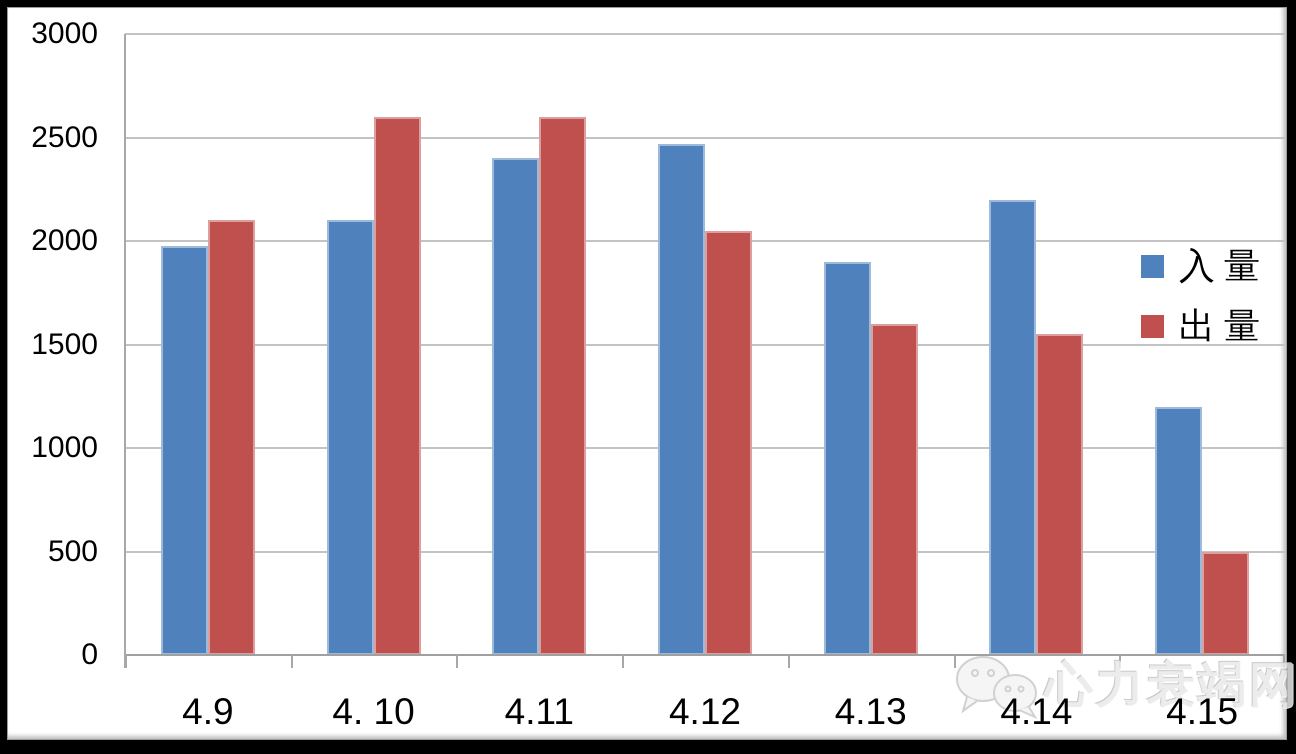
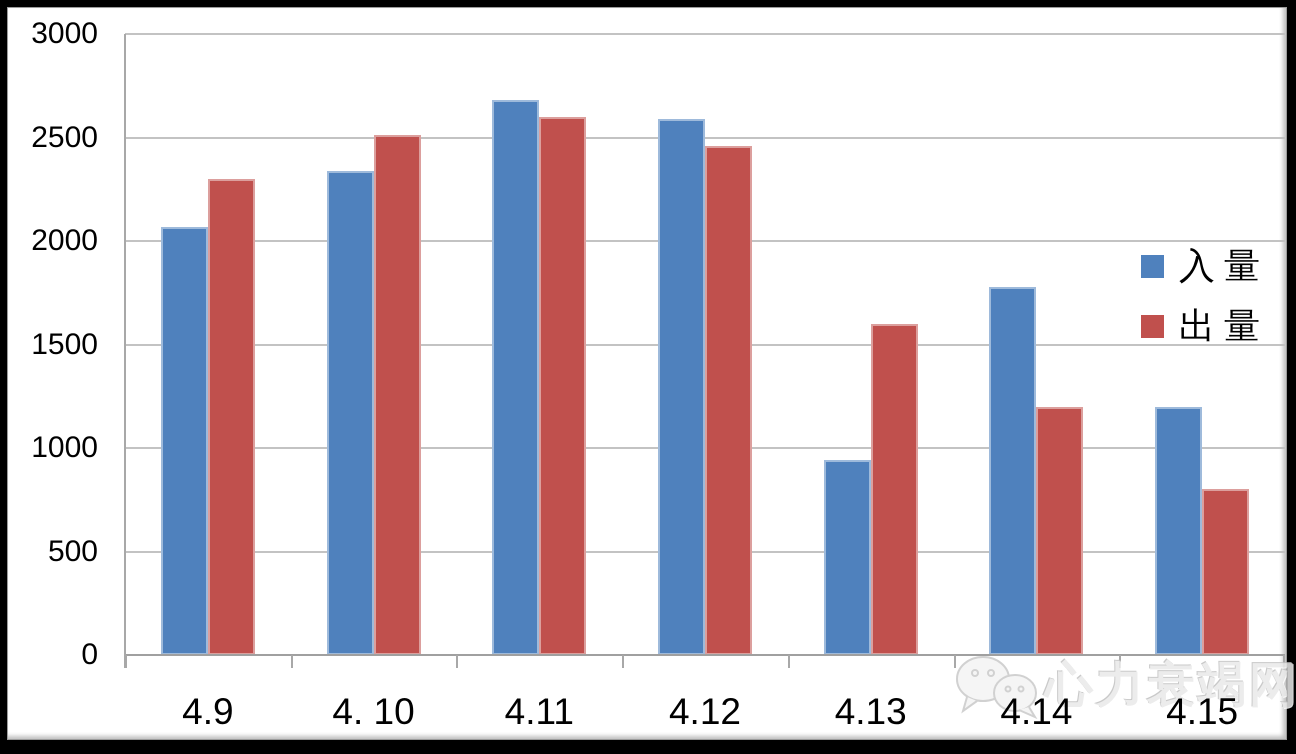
入 量/4.9: 1980 -> 2070
出 量/4.9: 2100 -> 2300
入 量/4. 10: 2100 -> 2340
出 量/4. 10: 2600 -> 2510
入 量/4.11: 2400 -> 2680
入 量/4.12: 2470 -> 2590
出 量/4.12: 2050 -> 2460
入 量/4.13: 1900 -> 940
入 量/4.14: 2200 -> 1780
出 量/4.14: 1550 -> 1200
出 量/4.15: 500 -> 800
